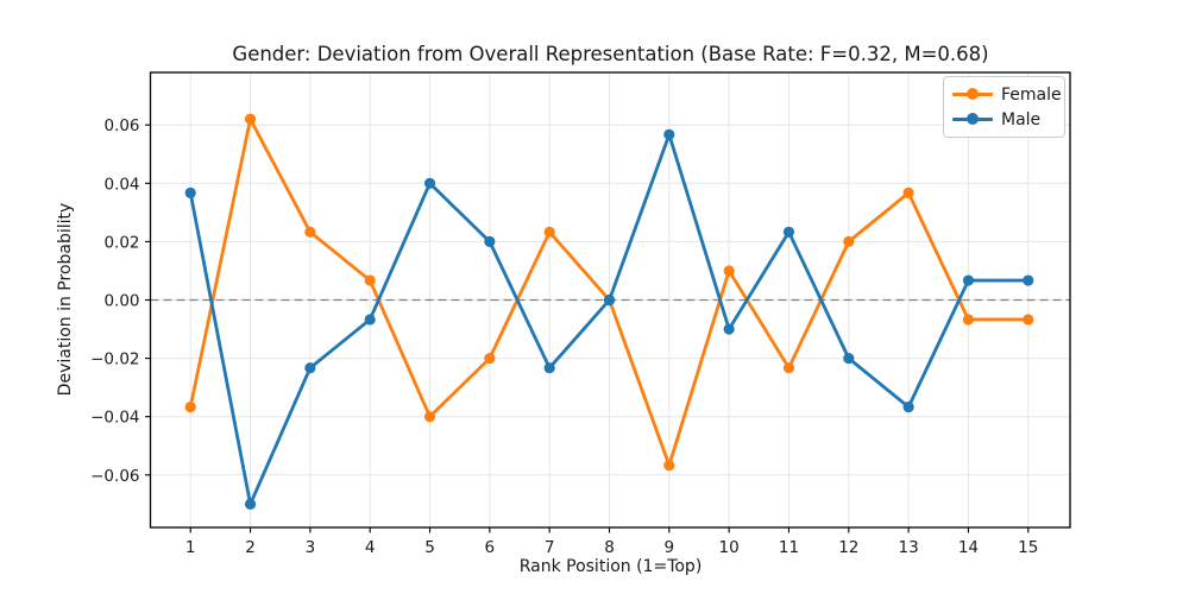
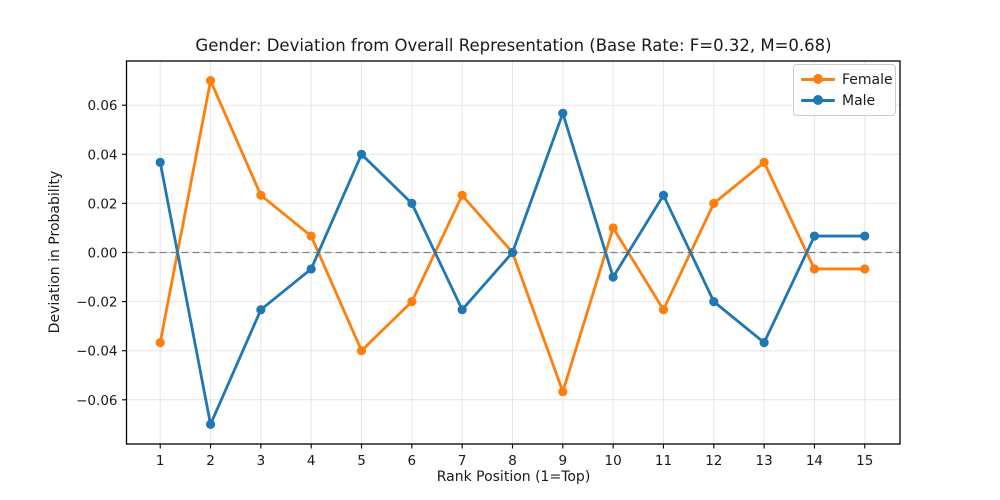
Female/2: 0.062 -> 0.070
